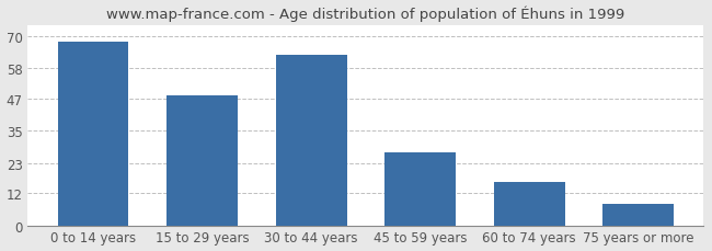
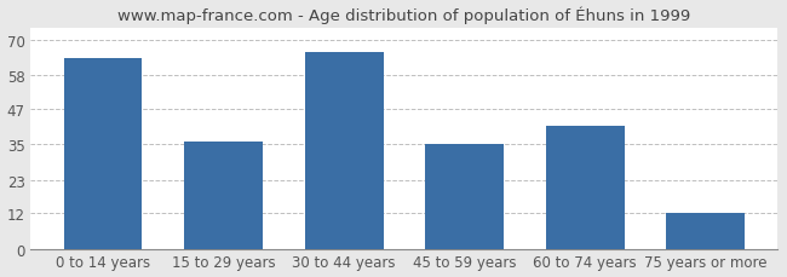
0 to 14 years: 68 -> 64
15 to 29 years: 48 -> 36
30 to 44 years: 63 -> 66
45 to 59 years: 27 -> 35
60 to 74 years: 16 -> 41
75 years or more: 8 -> 12
